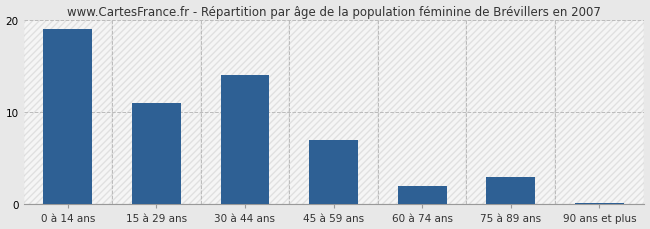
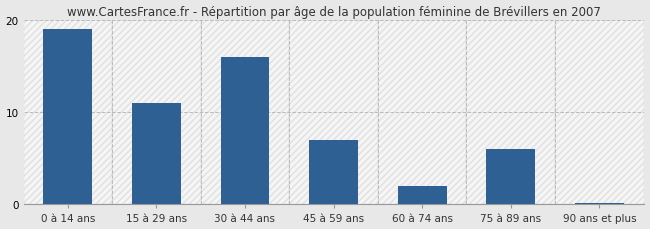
30 à 44 ans: 14.0 -> 16.0
75 à 89 ans: 3.0 -> 6.0
